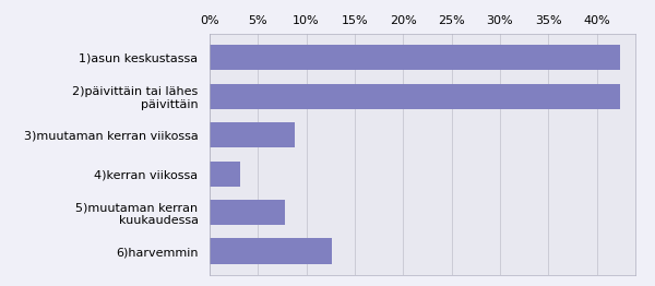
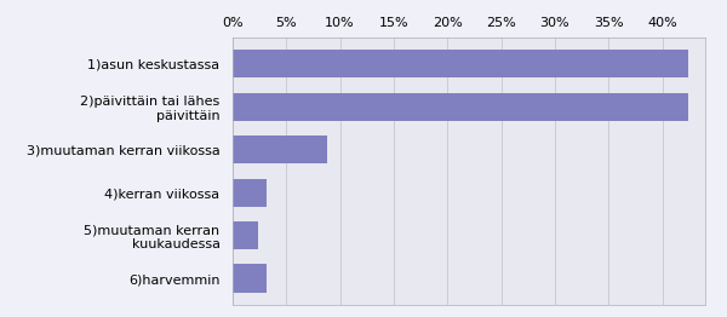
5)muutaman kerran kuukaudessa: 7.8% -> 2.4%
6)harvemmin: 12.6% -> 3.2%
